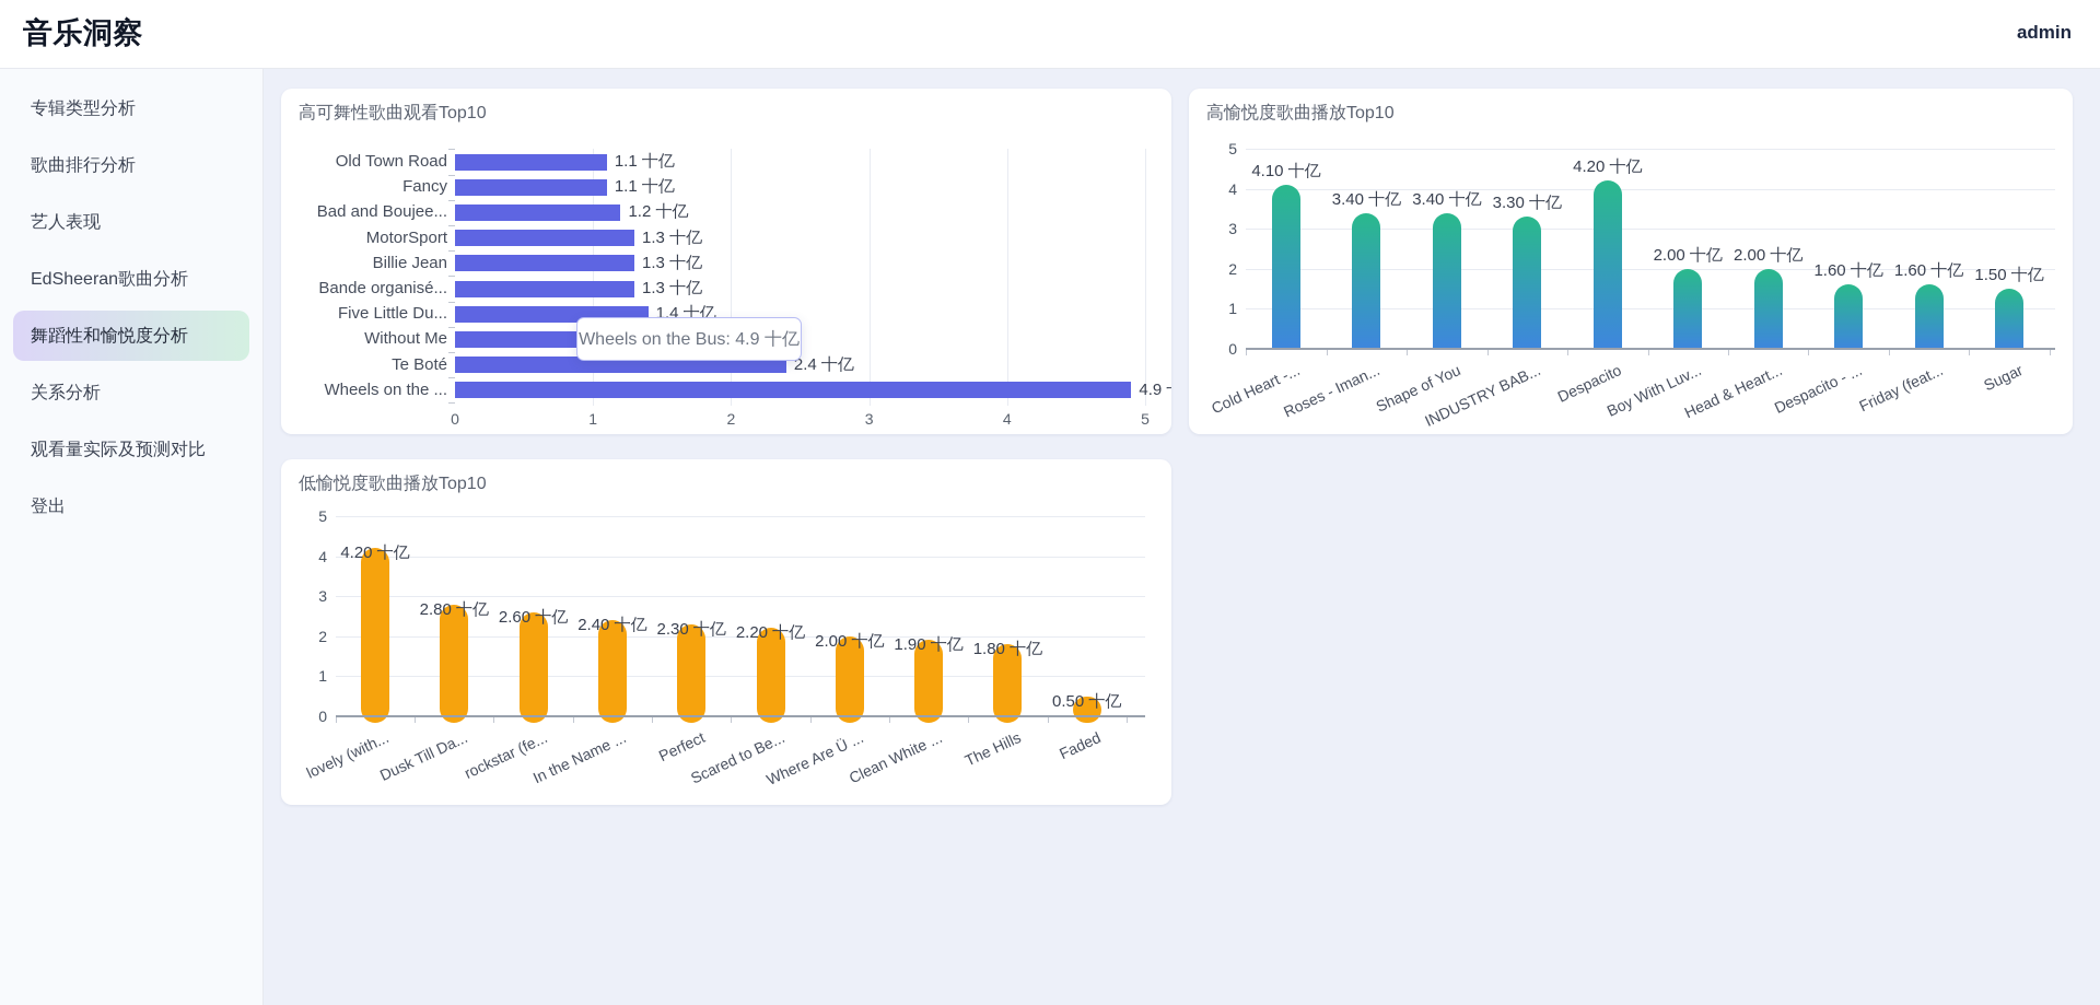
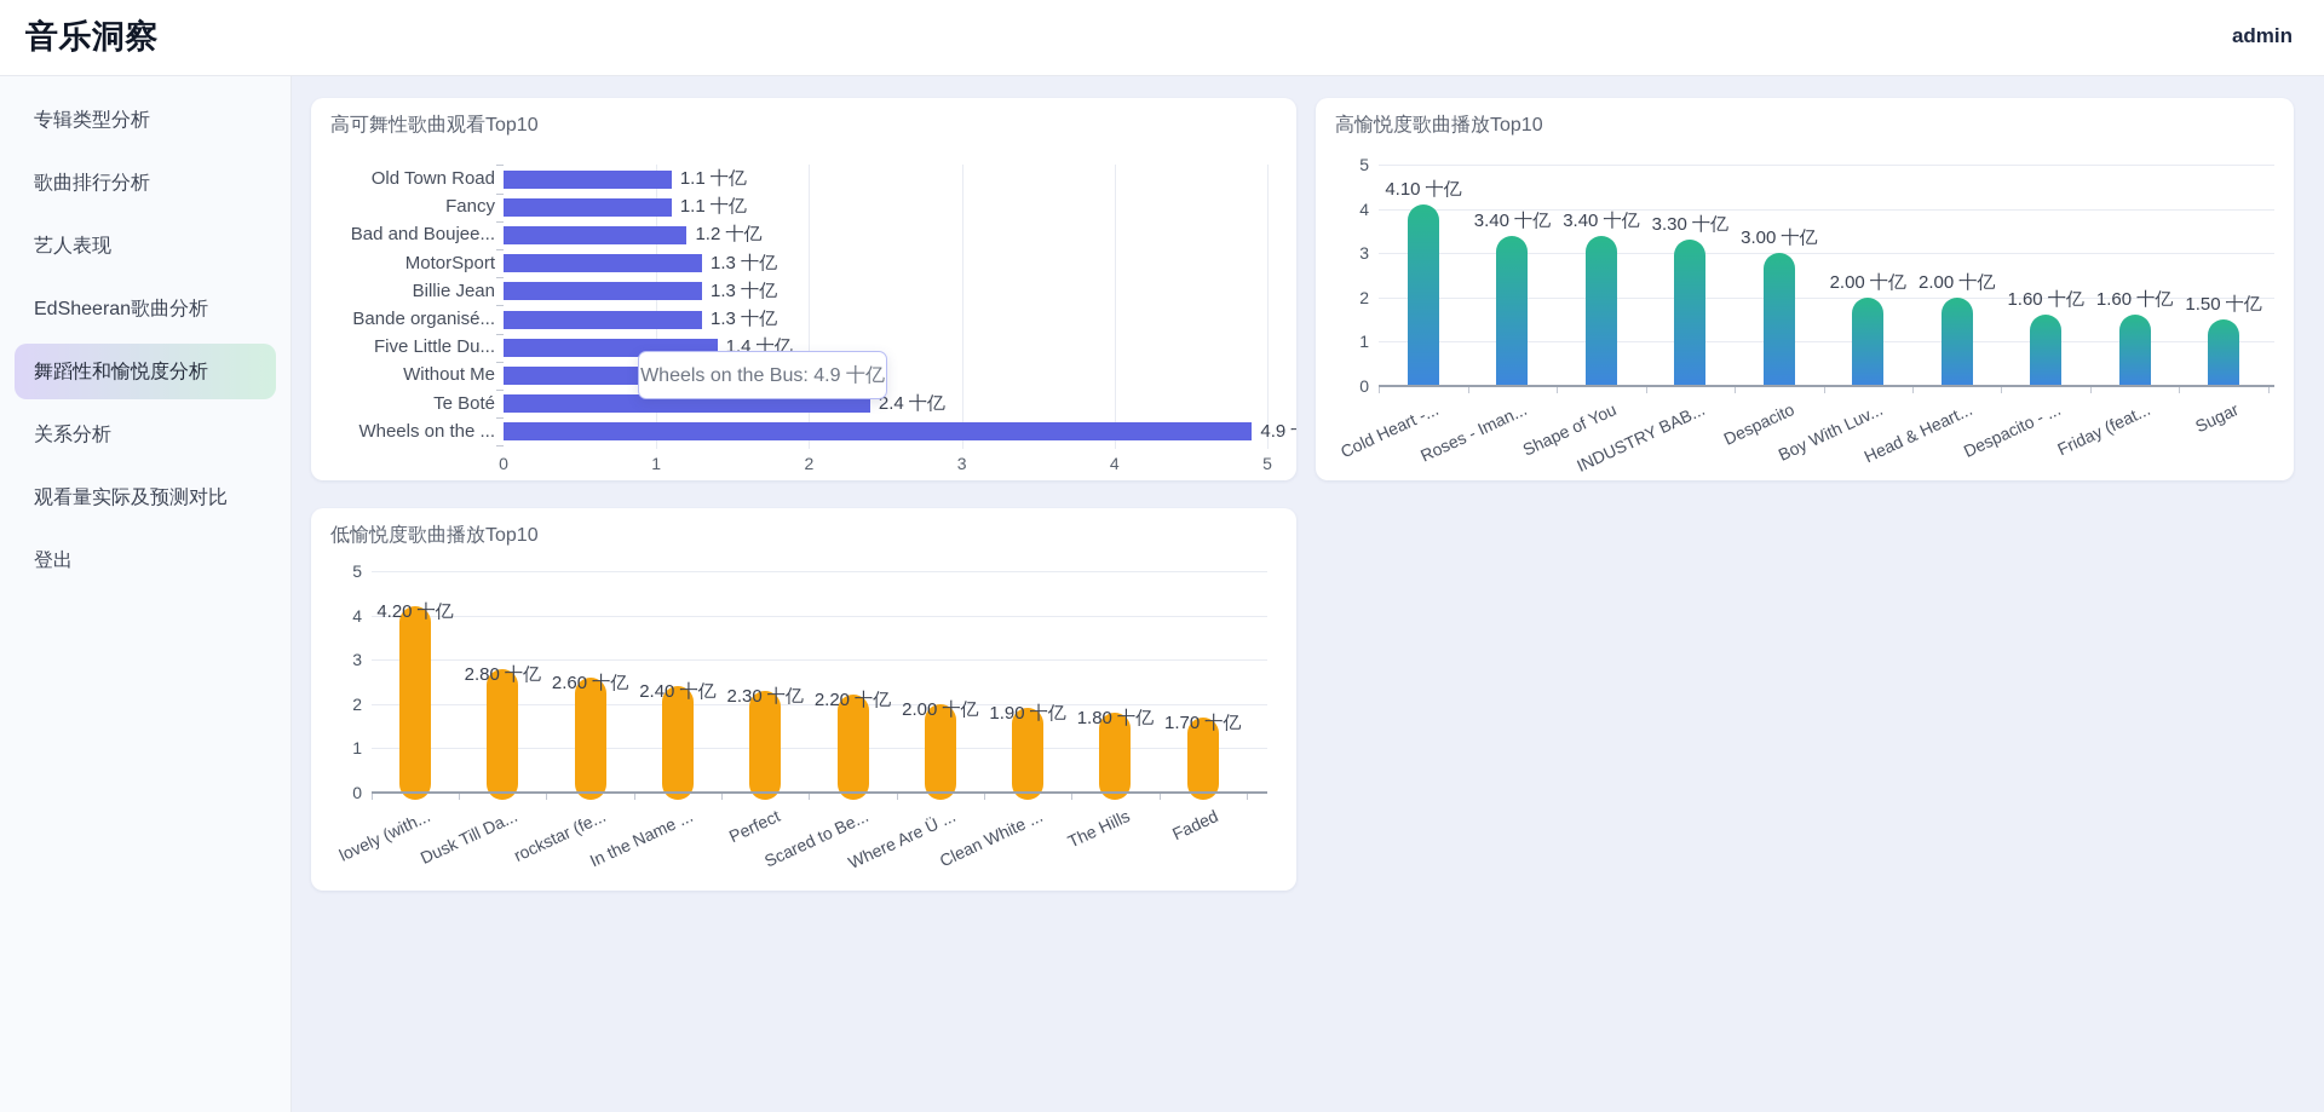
高愉悦度歌曲播放Top10/Despacito: 4.20 -> 3.00
低愉悦度歌曲播放Top10/Faded: 0.50 -> 1.70
